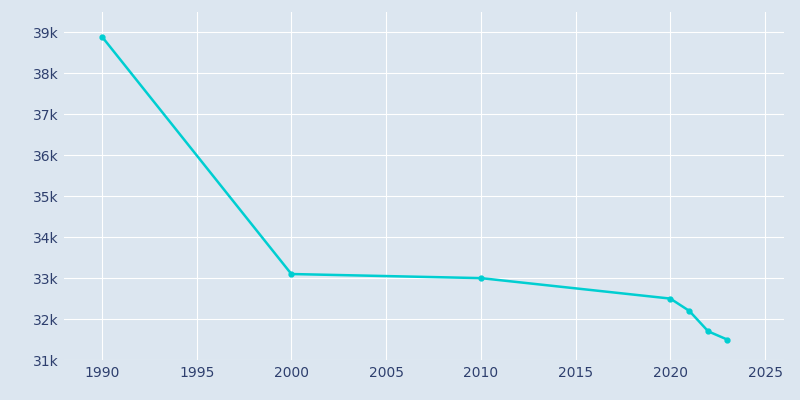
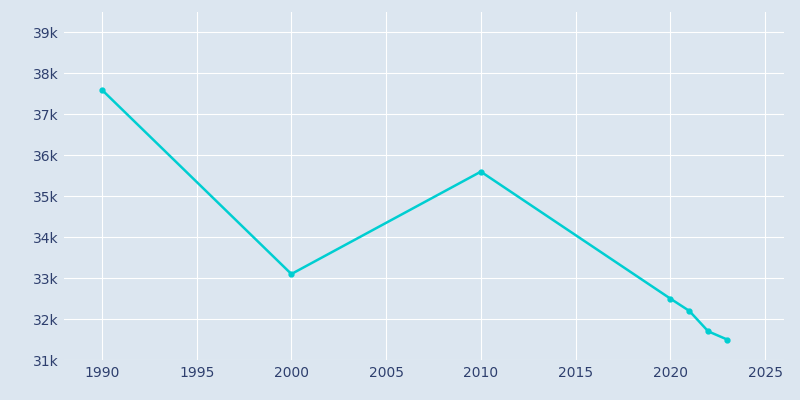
1990: 38.9k -> 37.6k
2010: 33.0k -> 35.6k
